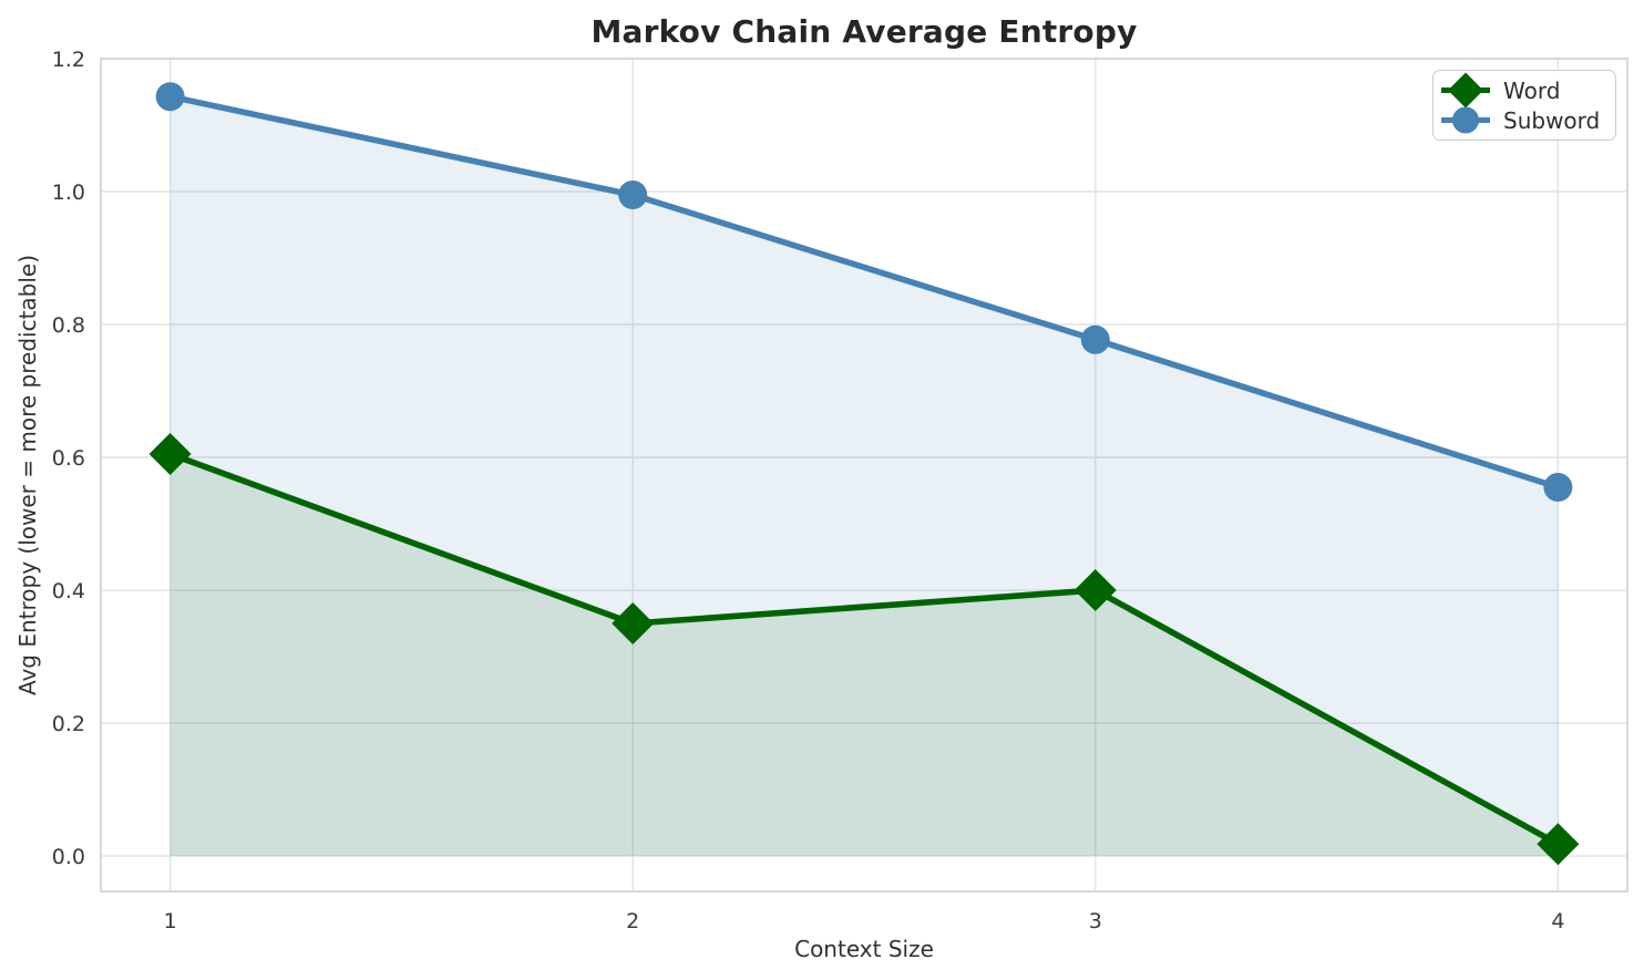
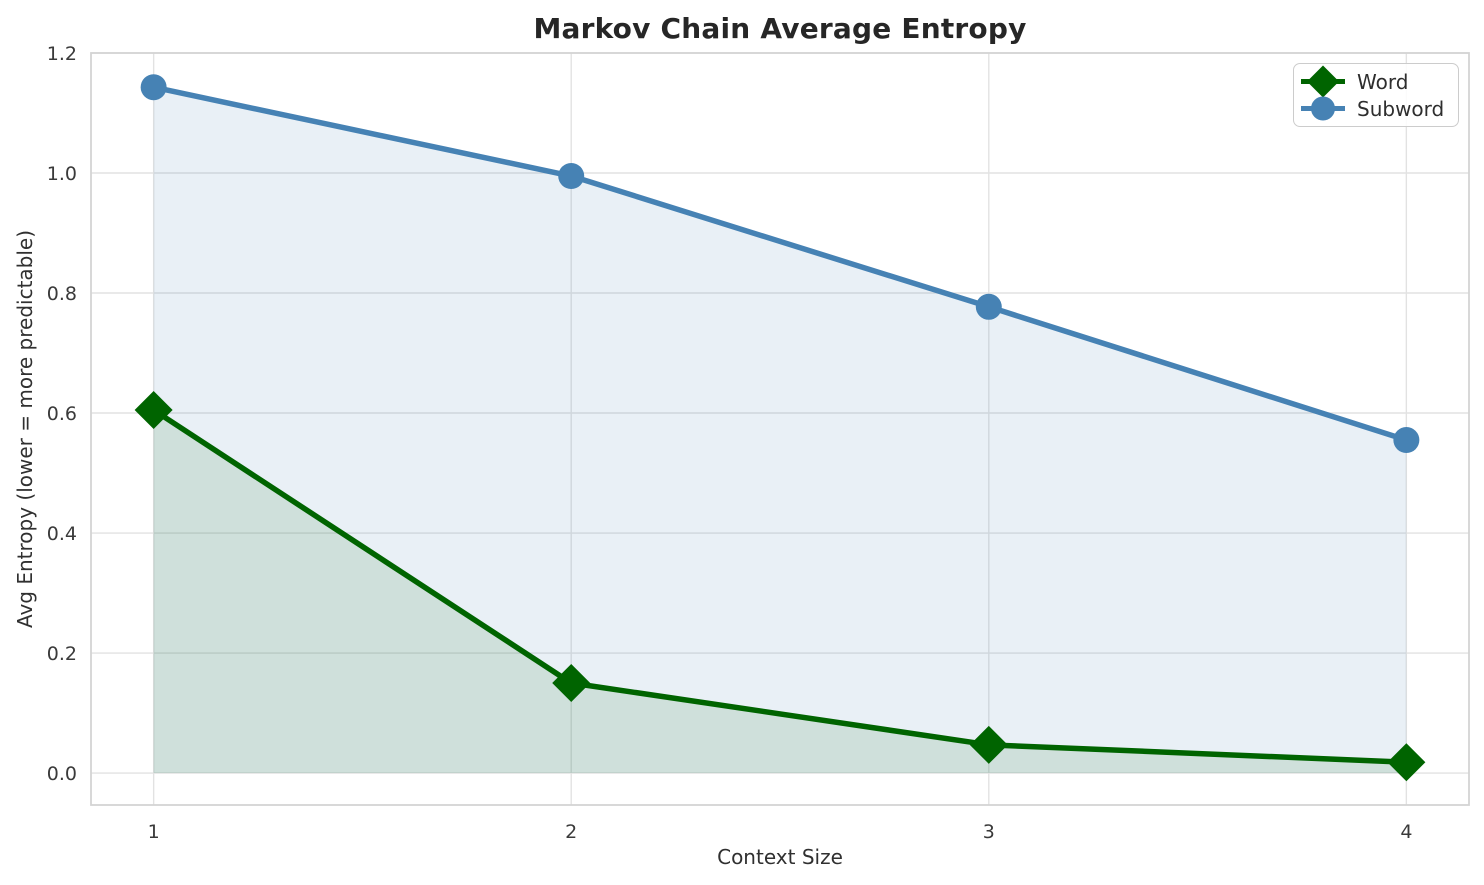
Word/2: 0.35 -> 0.15
Word/3: 0.40 -> 0.05
